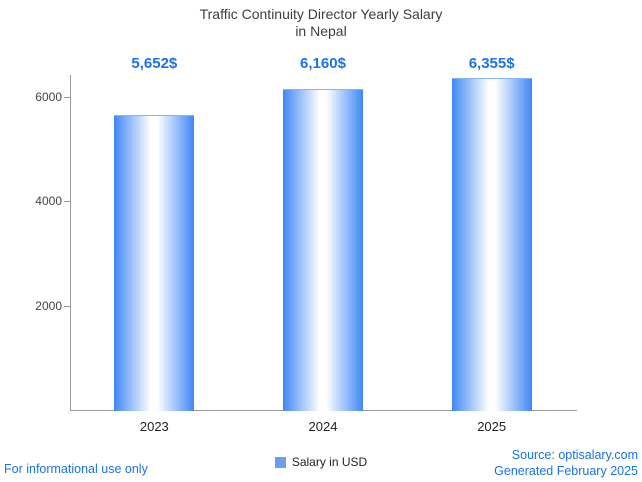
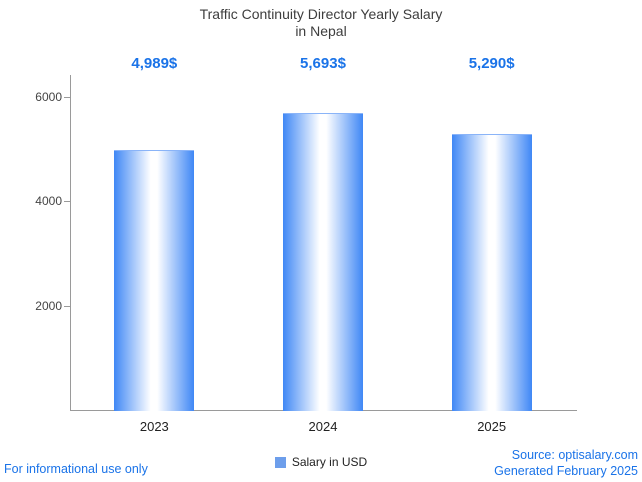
2023: 5,652 -> 4,989
2024: 6,160 -> 5,693
2025: 6,355 -> 5,290
